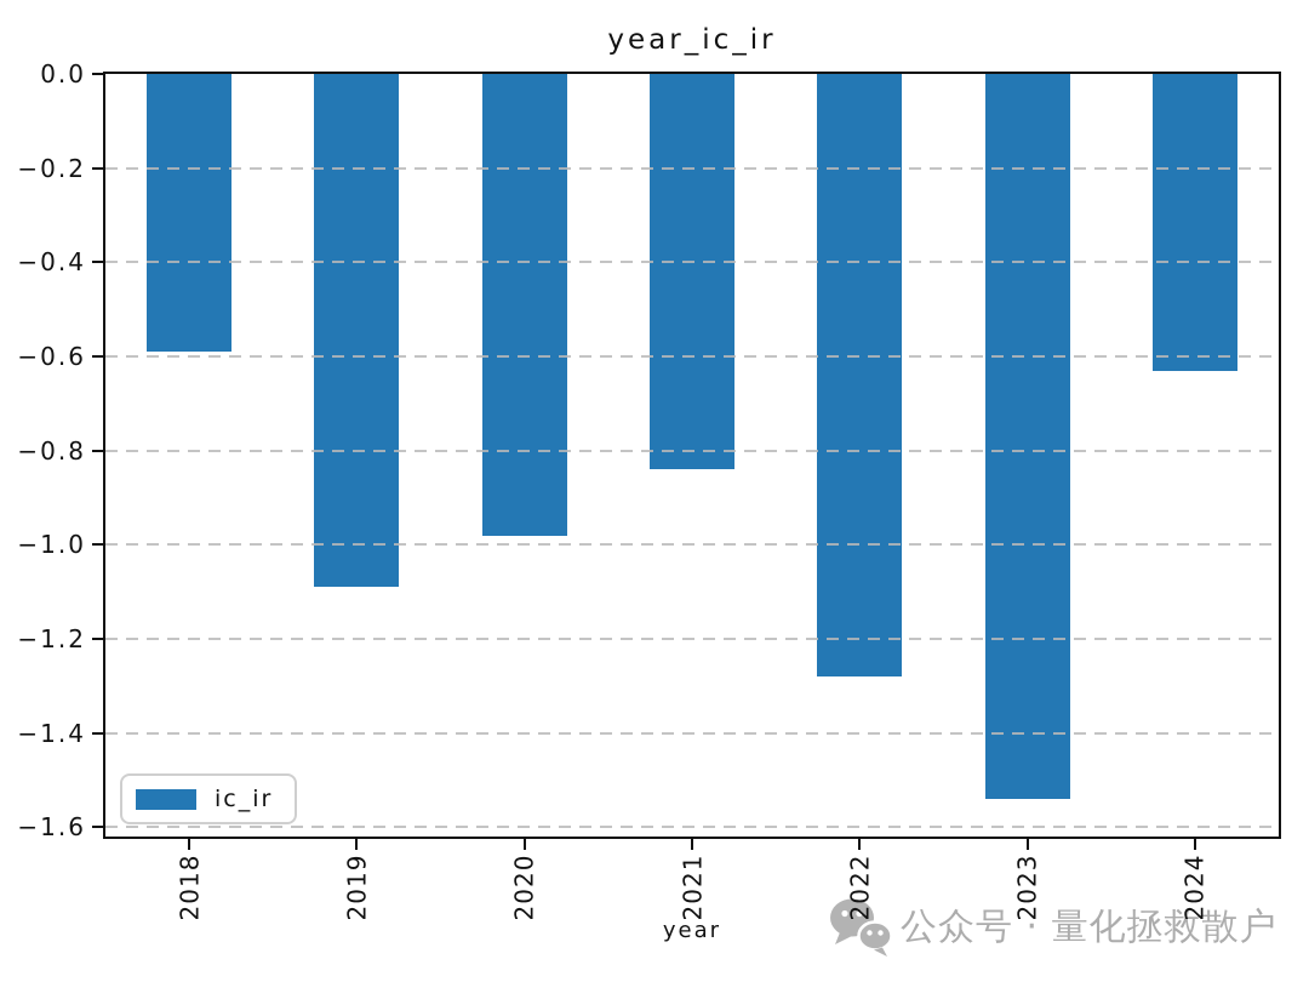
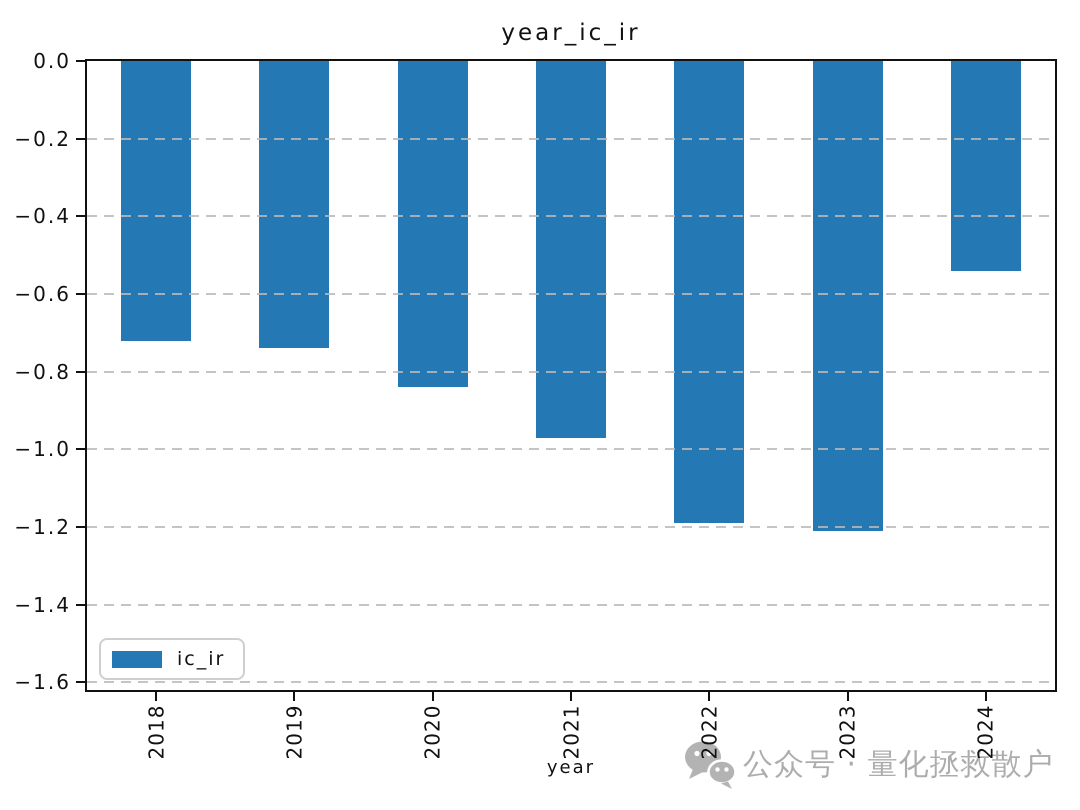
2018: -0.59 -> -0.72
2019: -1.09 -> -0.74
2020: -0.98 -> -0.84
2021: -0.84 -> -0.97
2022: -1.28 -> -1.19
2023: -1.54 -> -1.21
2024: -0.63 -> -0.54
